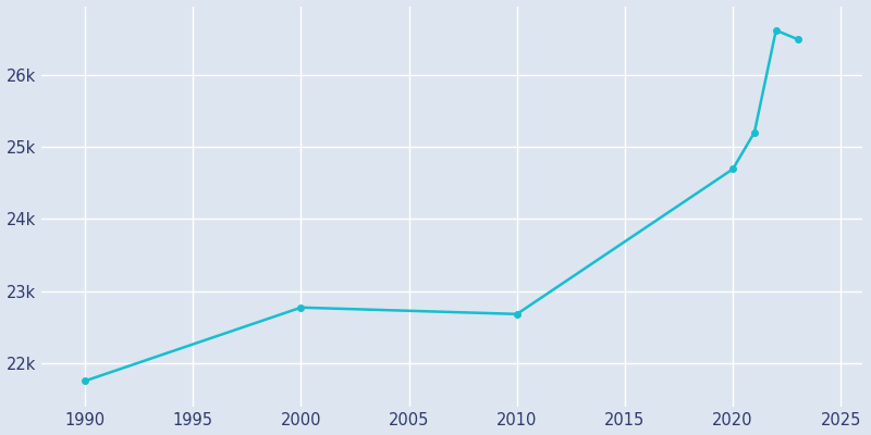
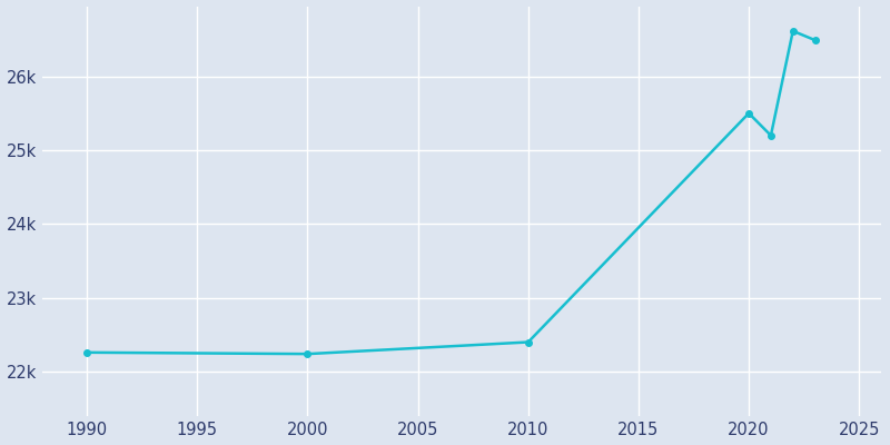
1990: 21.76k -> 22.26k
2000: 22.77k -> 22.24k
2010: 22.68k -> 22.40k
2020: 24.69k -> 25.50k
